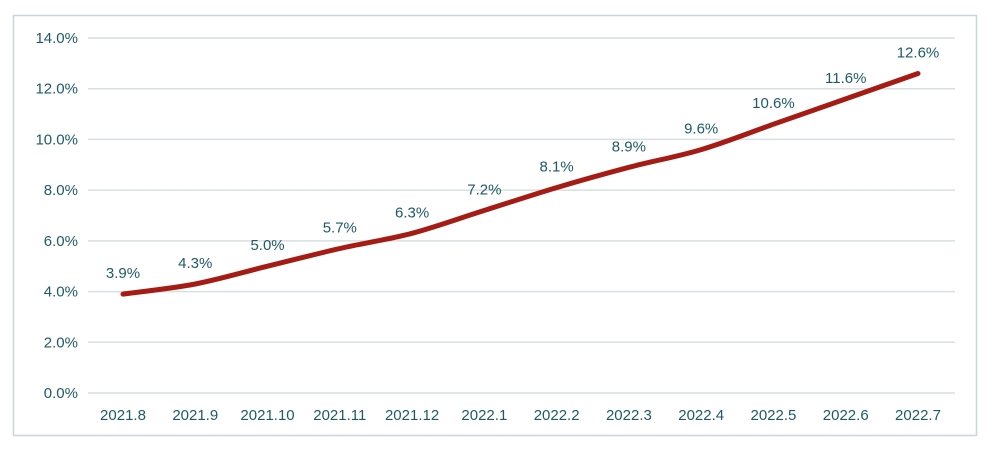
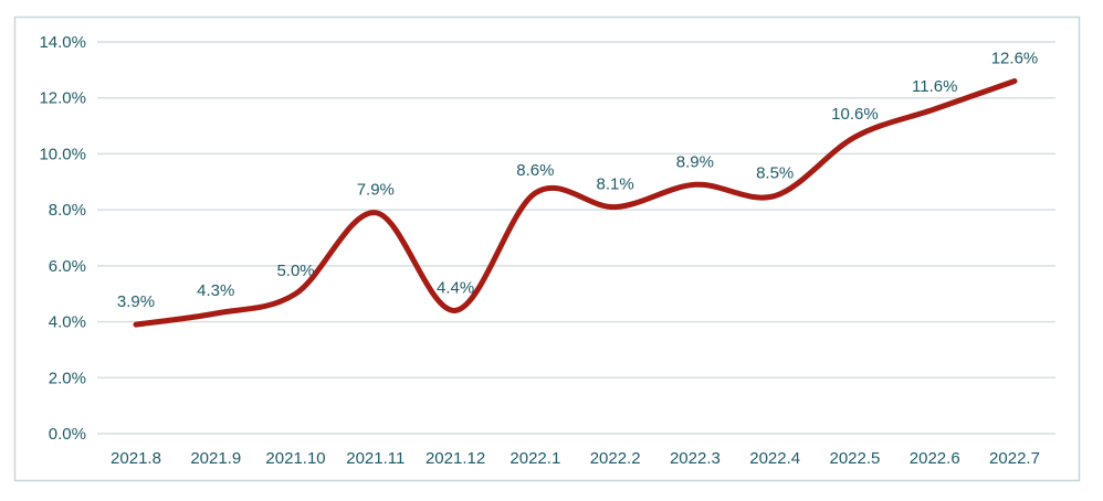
2021.11: 5.7% -> 7.9%
2021.12: 6.3% -> 4.4%
2022.1: 7.2% -> 8.6%
2022.4: 9.6% -> 8.5%
